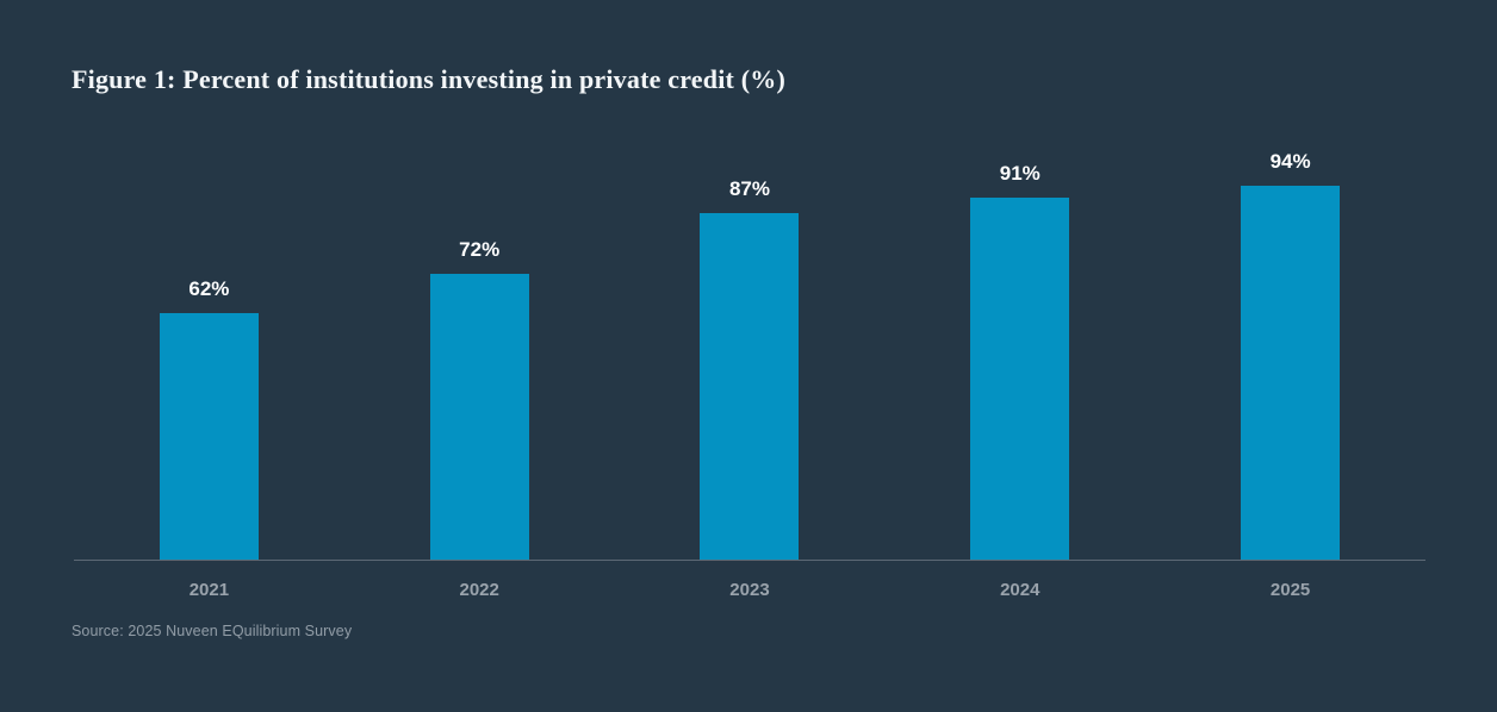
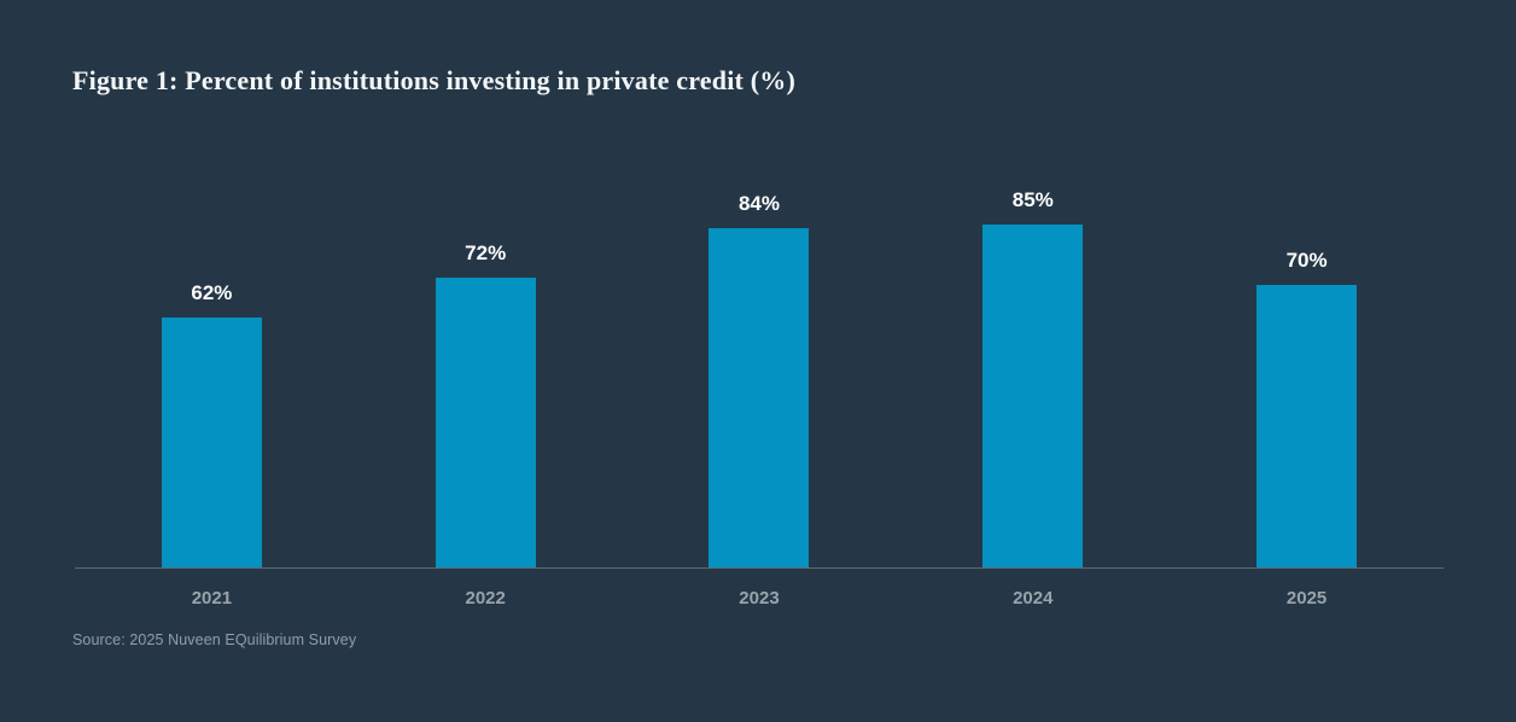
2023: 87% -> 84%
2024: 91% -> 85%
2025: 94% -> 70%
